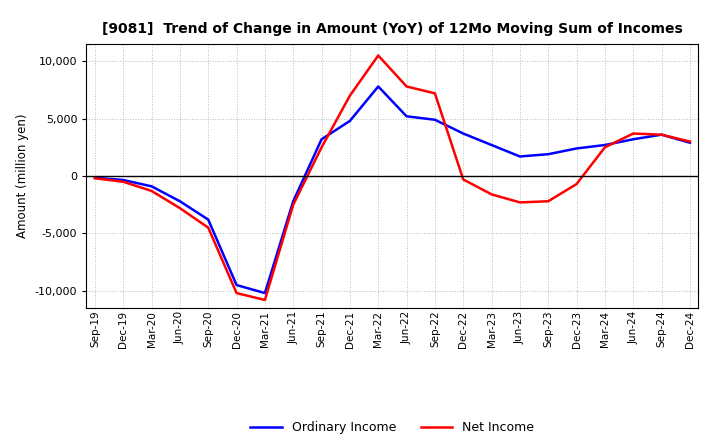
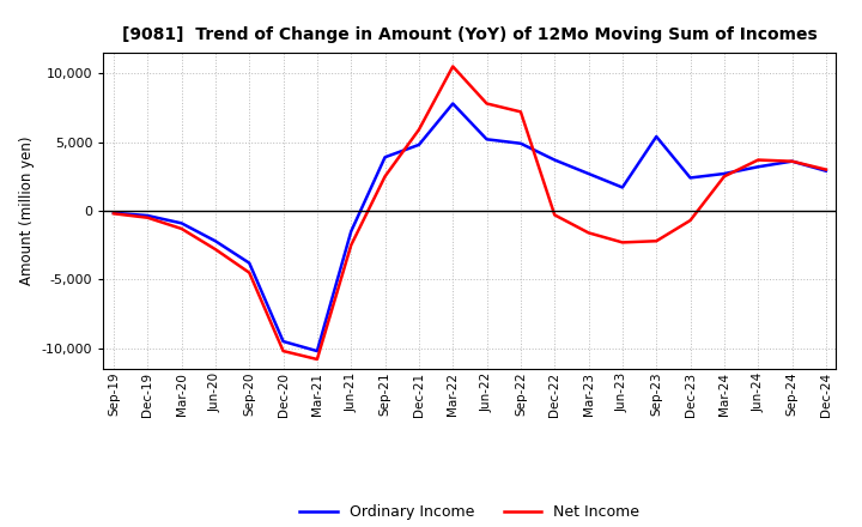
Ordinary Income/Jun-21: -2,200 -> -1,500
Ordinary Income/Sep-21: 3,200 -> 3,900
Net Income/Dec-21: 7,000 -> 5,900
Ordinary Income/Sep-23: 1,900 -> 5,400
